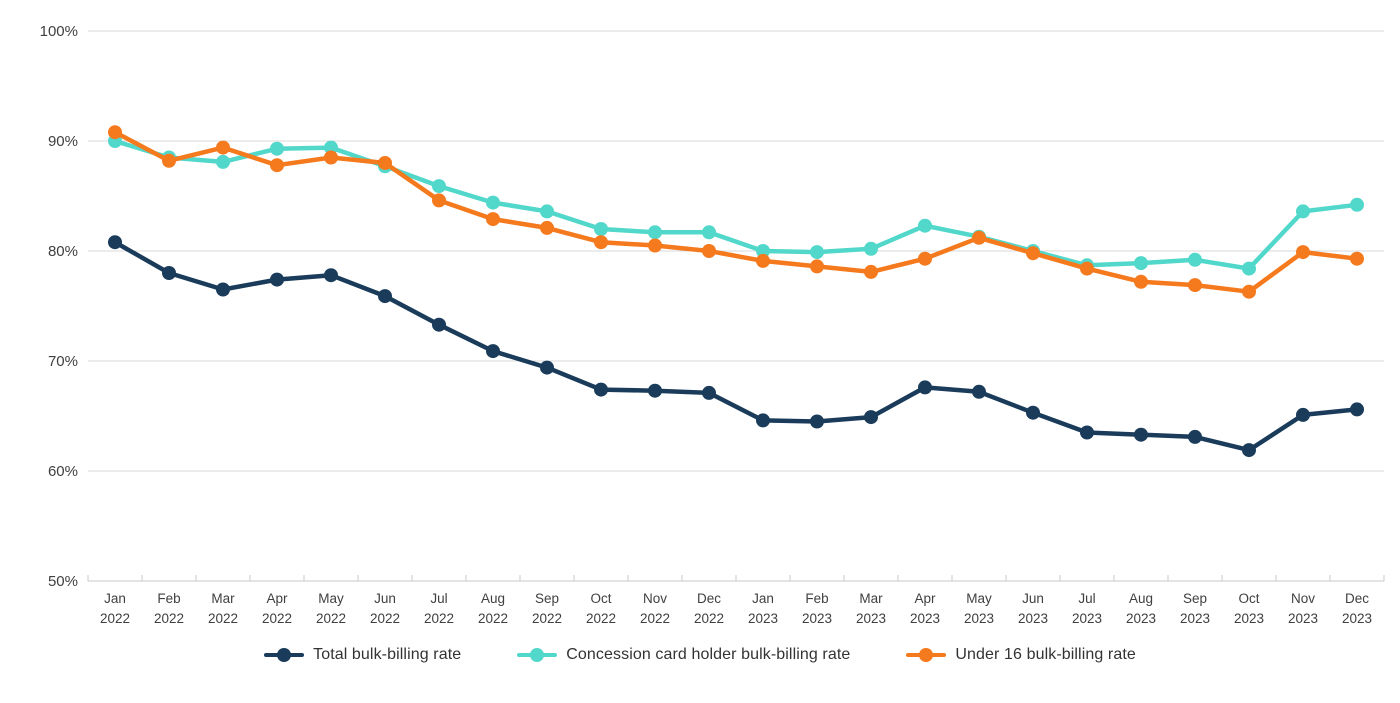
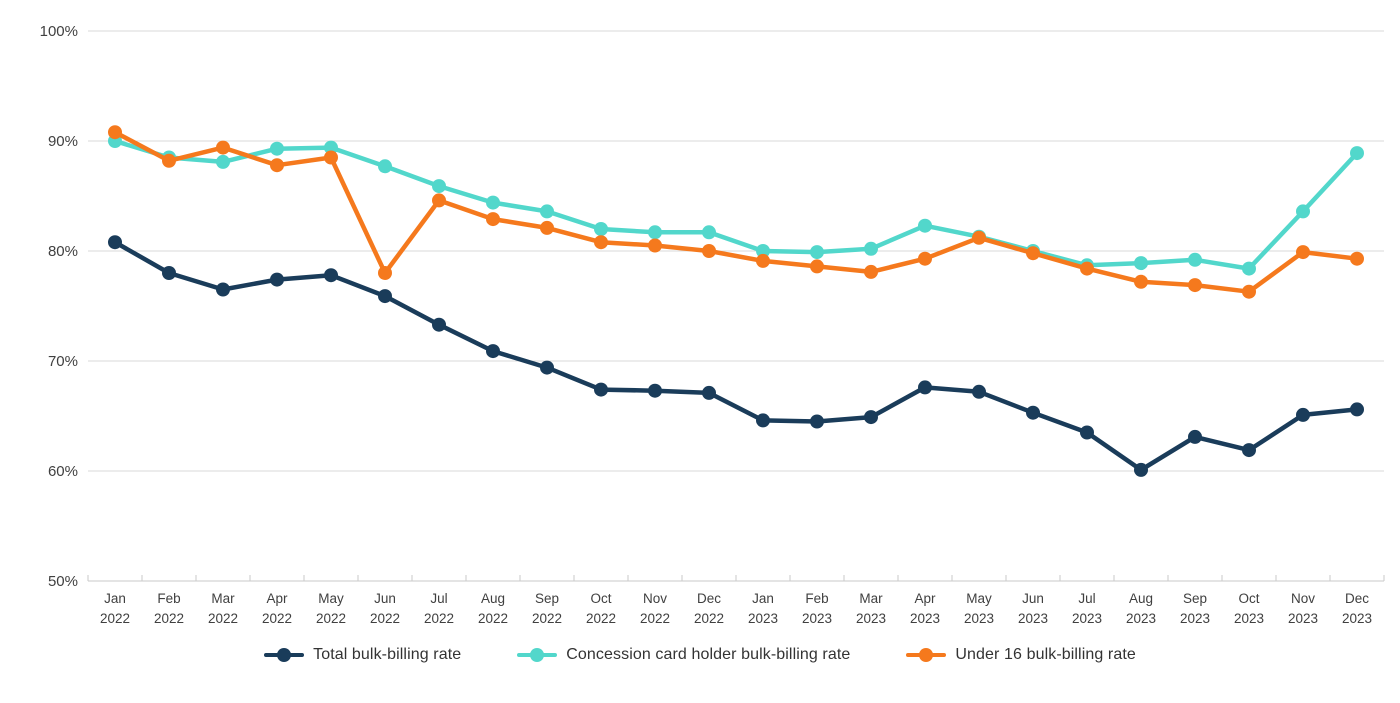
Under 16 bulk-billing rate/Jun 2022: 88.0% -> 78.0%
Total bulk-billing rate/Aug 2023: 63.3% -> 60.1%
Concession card holder bulk-billing rate/Dec 2023: 84.2% -> 88.9%
